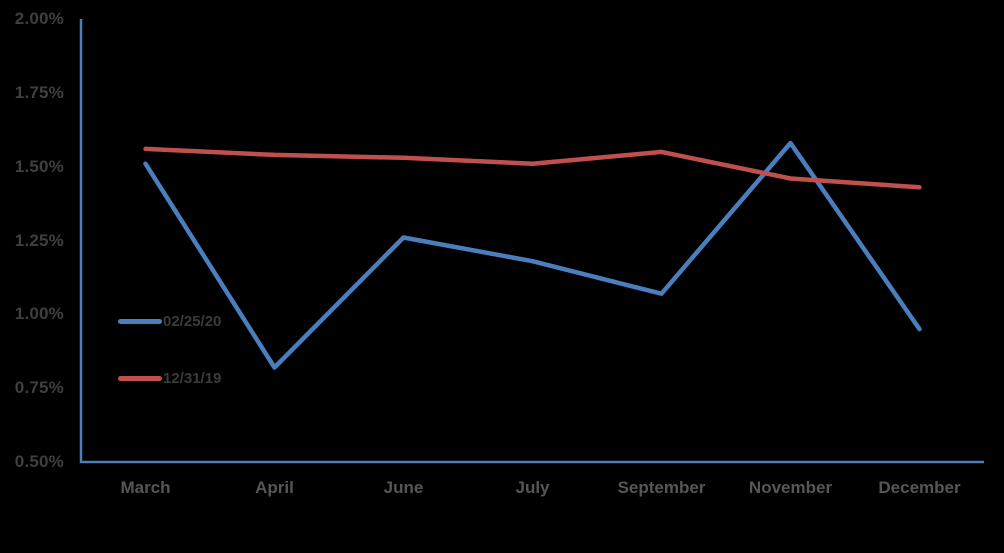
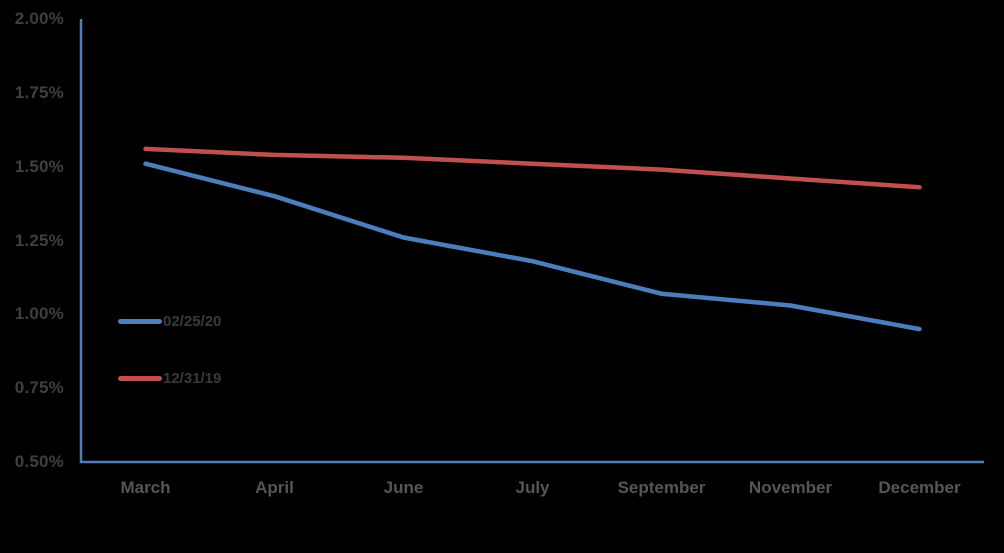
02/25/20/April: 0.82% -> 1.40%
12/31/19/September: 1.55% -> 1.49%
02/25/20/November: 1.58% -> 1.03%
